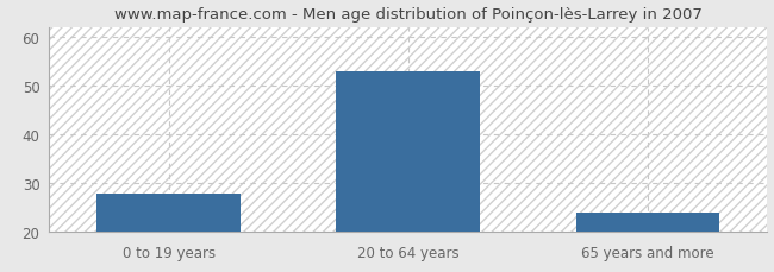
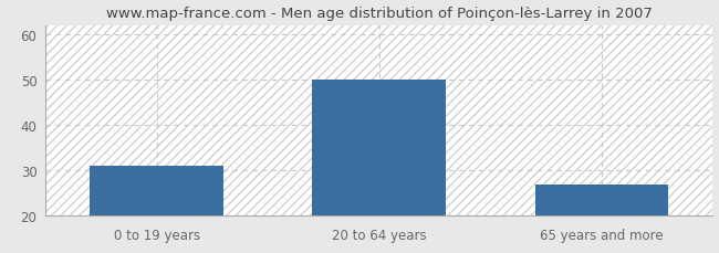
0 to 19 years: 28 -> 31
20 to 64 years: 53 -> 50
65 years and more: 24 -> 27
